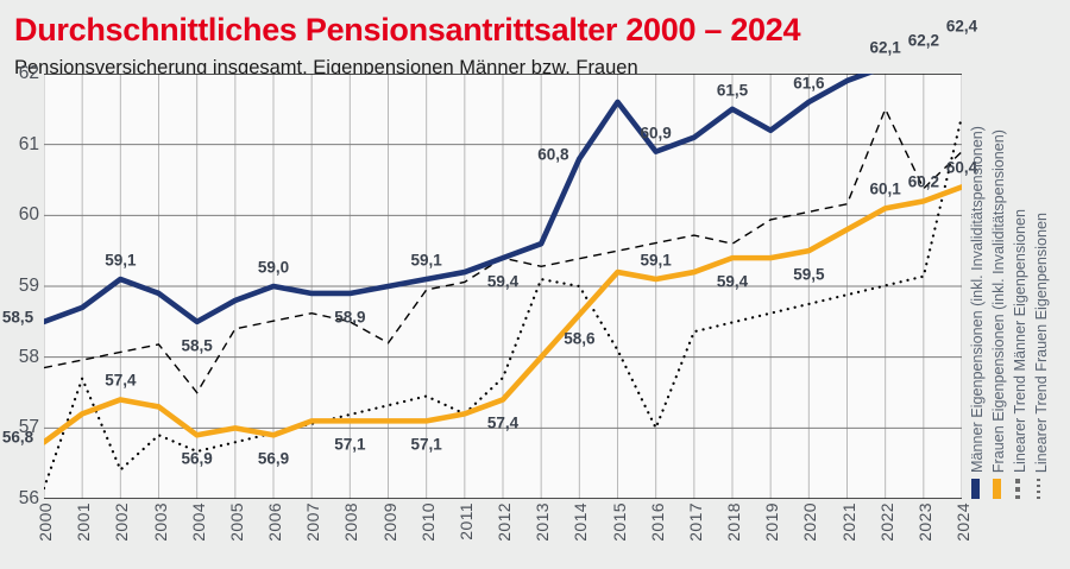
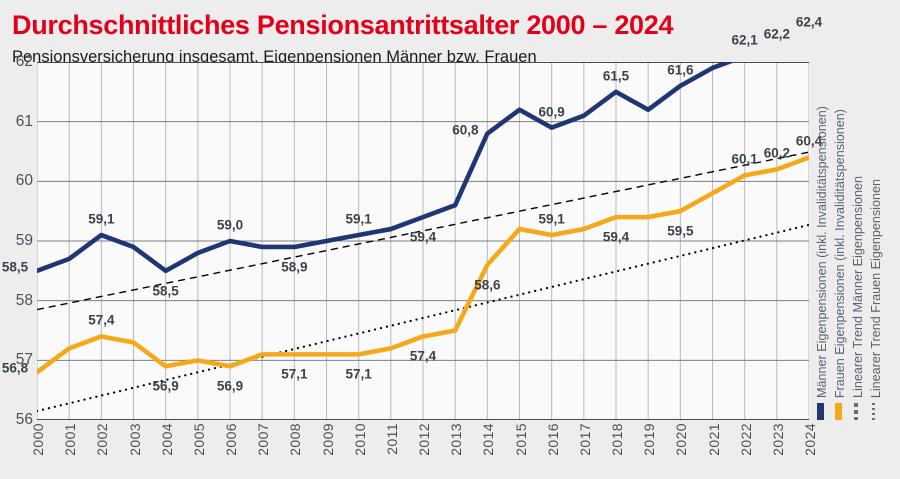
Linearer Trend Frauen Eigenpensionen/2001: 57.7 -> 56.3
Linearer Trend Frauen Eigenpensionen/2003: 56.9 -> 56.5
Linearer Trend Männer Eigenpensionen/2004: 57.5 -> 58.3
Linearer Trend Männer Eigenpensionen/2008: 58.5 -> 58.7
Linearer Trend Männer Eigenpensionen/2009: 58.2 -> 58.8
Linearer Trend Frauen Eigenpensionen/2011: 57.2 -> 57.6
Linearer Trend Männer Eigenpensionen/2012: 59.4 -> 59.2
Frauen Eigenpensionen (inkl. Invaliditätspensionen)/2013: 58.0 -> 57.5
Linearer Trend Frauen Eigenpensionen/2013: 59.1 -> 57.8
Linearer Trend Frauen Eigenpensionen/2014: 59.0 -> 58.0
Männer Eigenpensionen (inkl. Invaliditätspensionen)/2015: 61.6 -> 61.2
Linearer Trend Frauen Eigenpensionen/2016: 57.0 -> 58.2
Linearer Trend Männer Eigenpensionen/2018: 59.6 -> 59.8
Linearer Trend Männer Eigenpensionen/2022: 61.5 -> 60.3
Linearer Trend Männer Eigenpensionen/2024: 60.9 -> 60.5
Linearer Trend Frauen Eigenpensionen/2024: 61.4 -> 59.3
